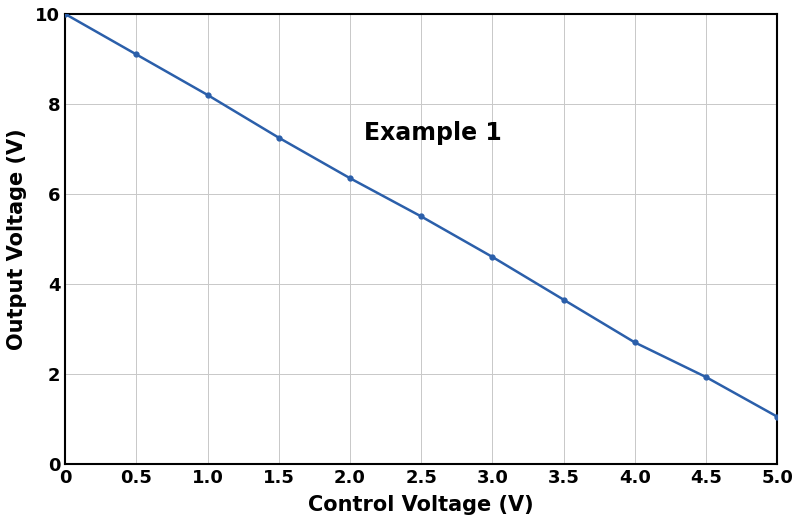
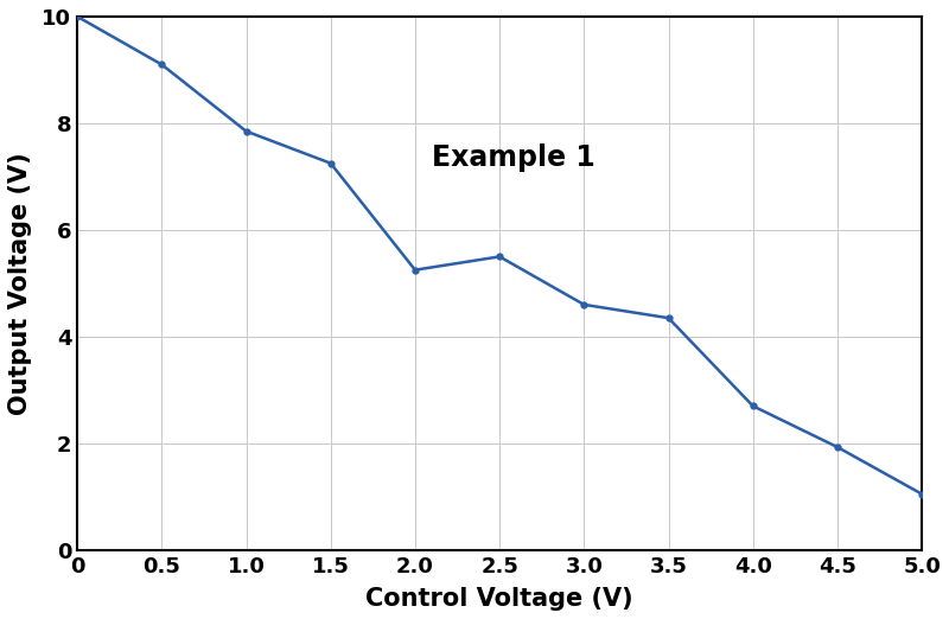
1.0: 8.20 -> 7.85
2.0: 6.35 -> 5.25
3.5: 3.65 -> 4.35
